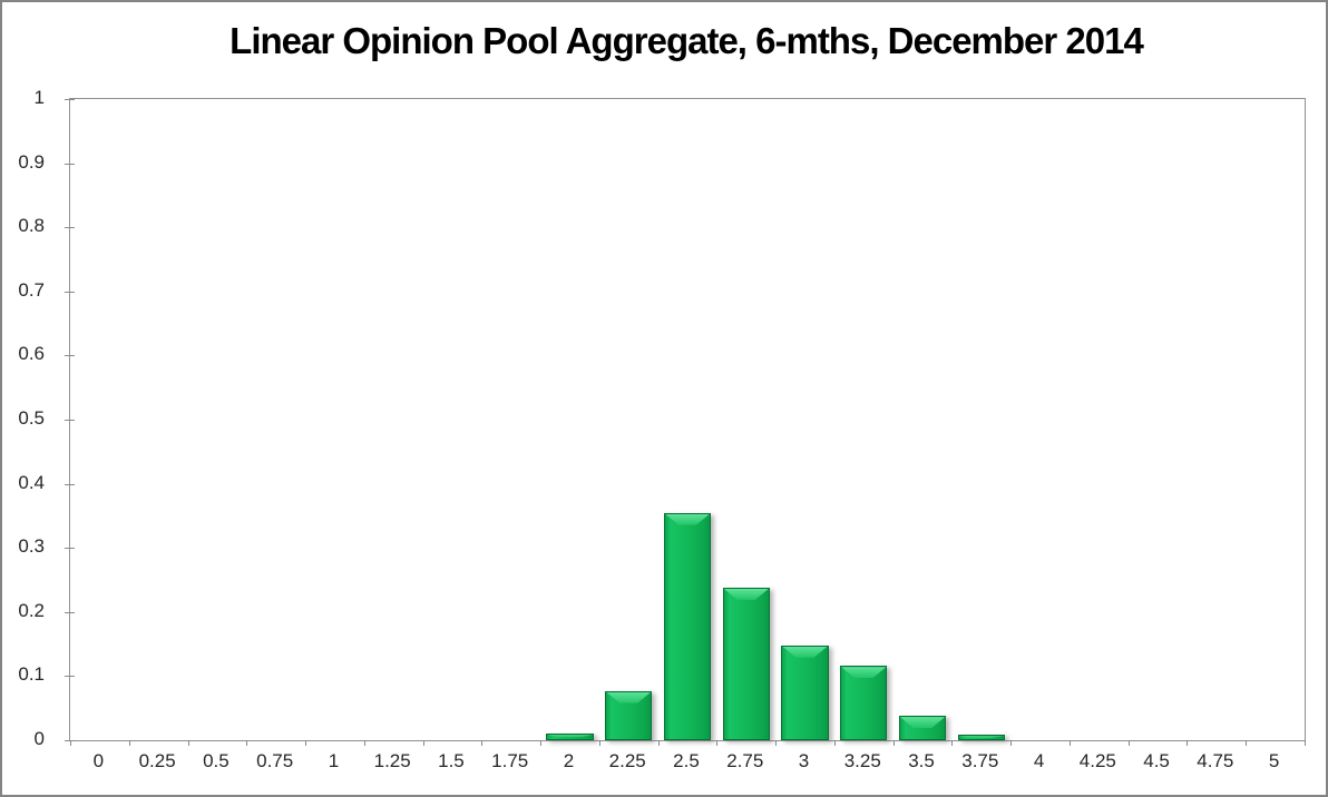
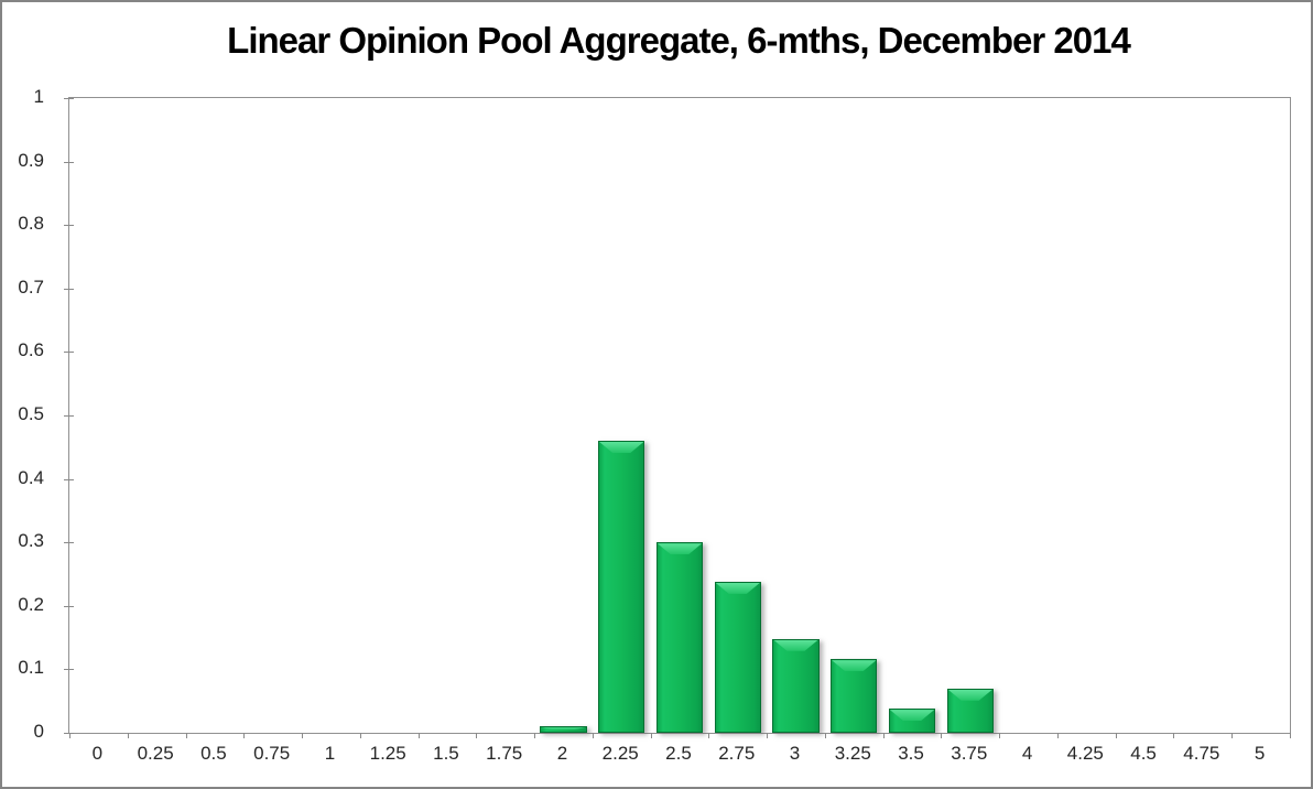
2.25: 0.08 -> 0.46
2.5: 0.35 -> 0.30
3.75: 0.01 -> 0.07
